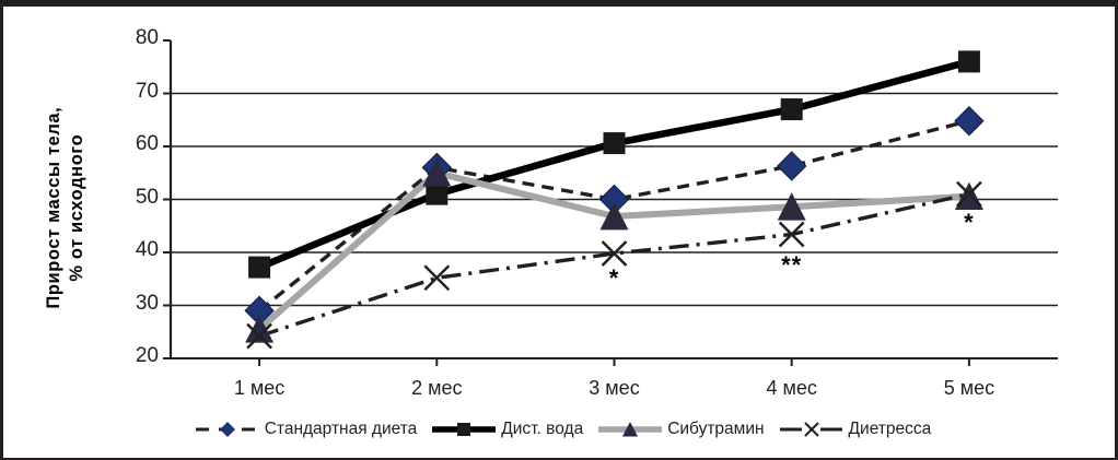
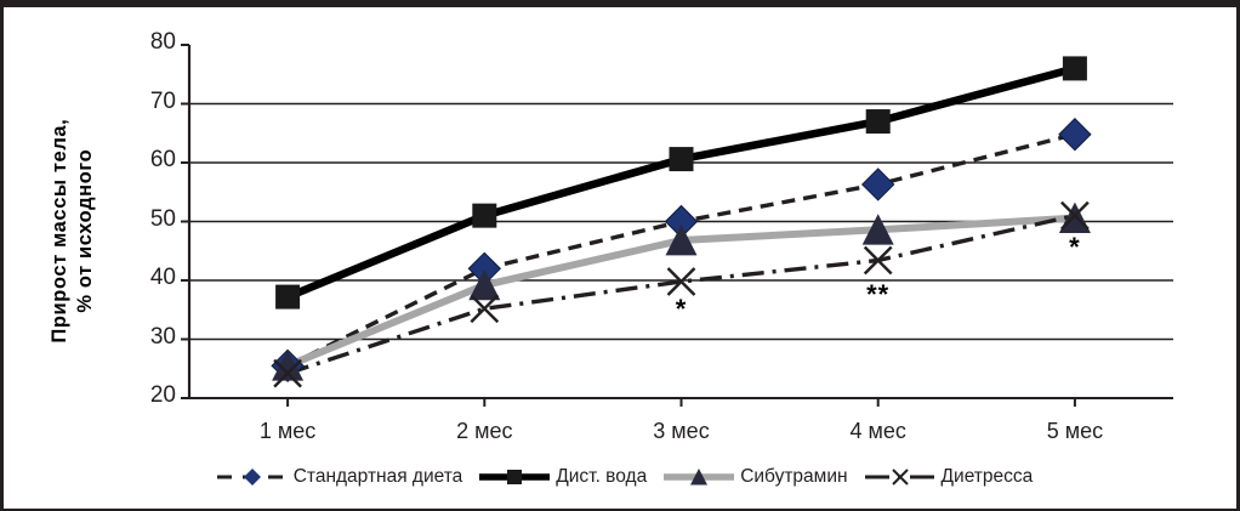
Стандартная диета/1 мес: 29 -> 26
Стандартная диета/2 мес: 56 -> 42
Сибутрамин/2 мес: 55 -> 39
